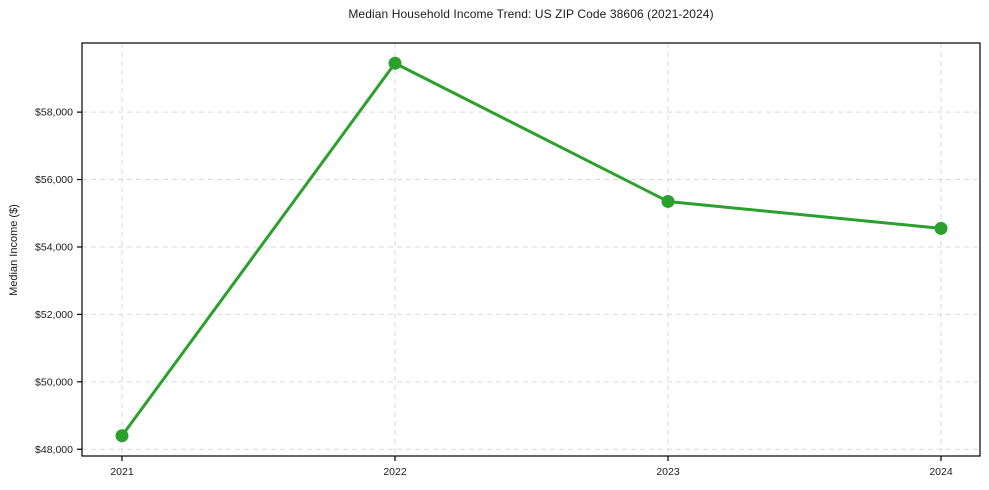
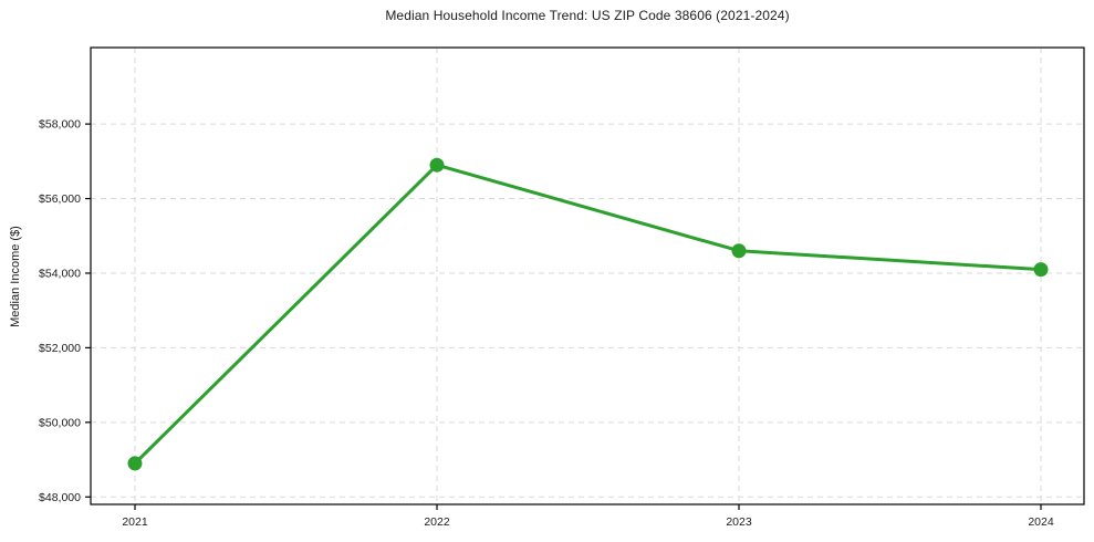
2021: $48400 -> $48900
2022: $59400 -> $56900
2023: $55400 -> $54600
2024: $54600 -> $54100
